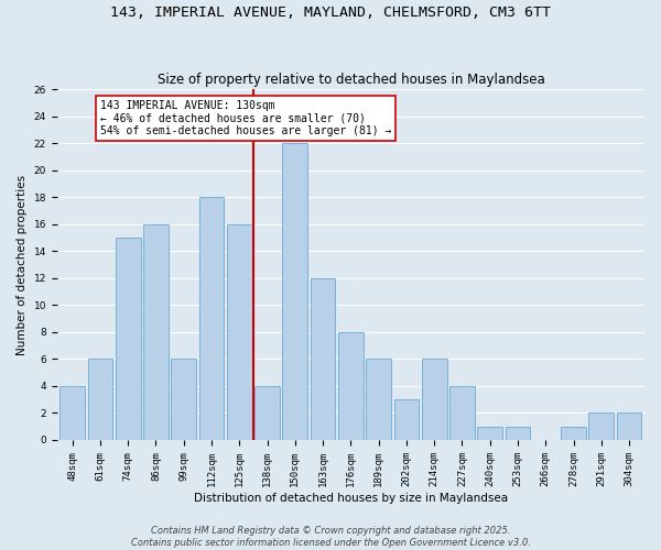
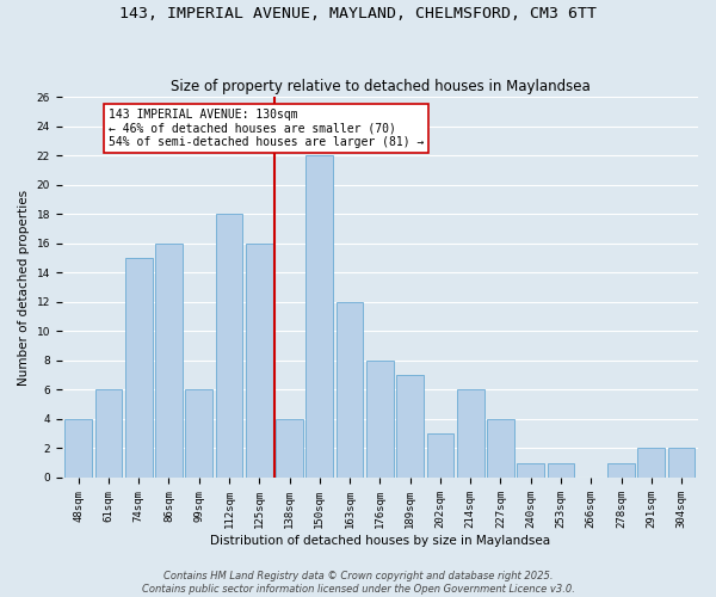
189sqm: 6 -> 7
